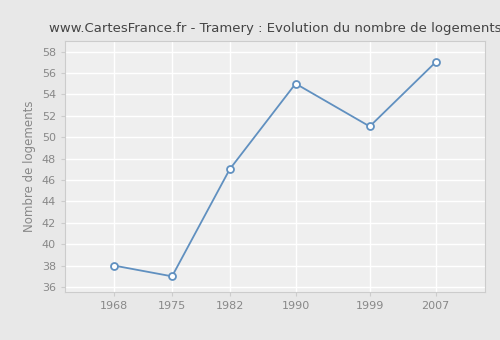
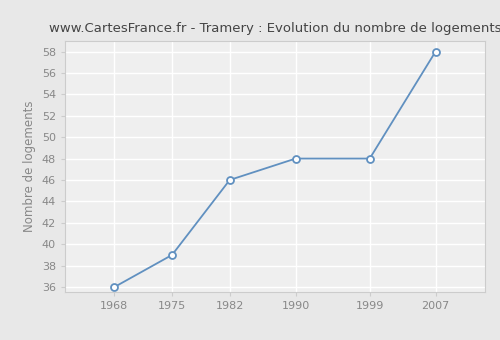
1968: 38 -> 36
1975: 37 -> 39
1982: 47 -> 46
1990: 55 -> 48
1999: 51 -> 48
2007: 57 -> 58
